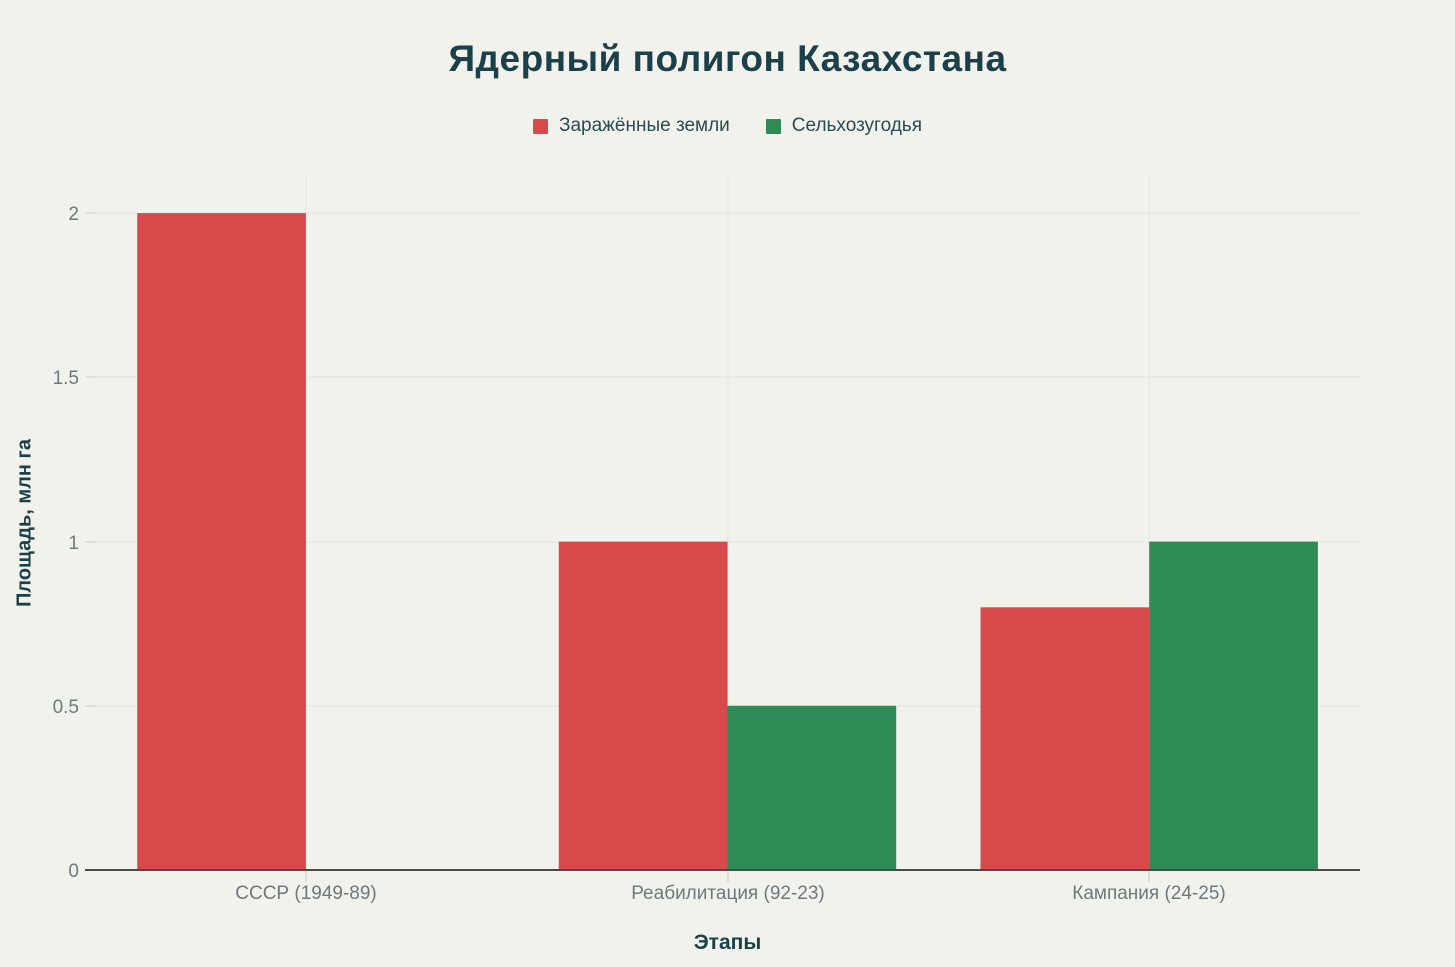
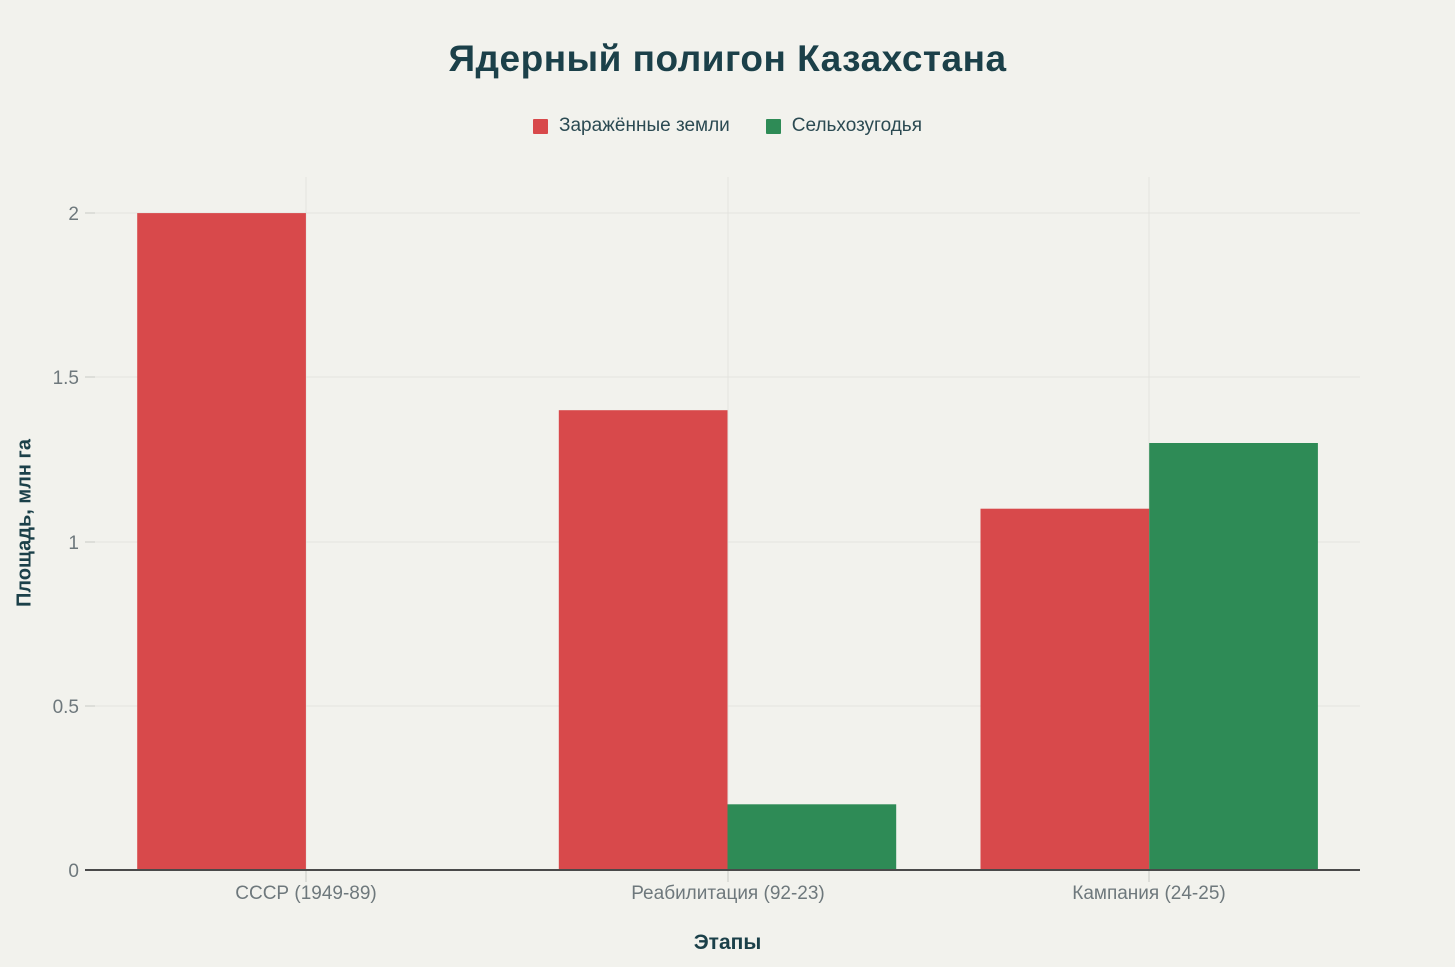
Заражённые земли/Реабилитация (92-23): 1.0 -> 1.4
Сельхозугодья/Реабилитация (92-23): 0.5 -> 0.2
Заражённые земли/Кампания (24-25): 0.8 -> 1.1
Сельхозугодья/Кампания (24-25): 1.0 -> 1.3
